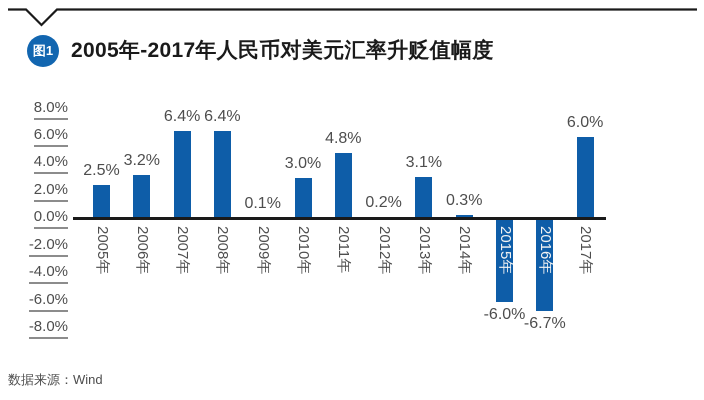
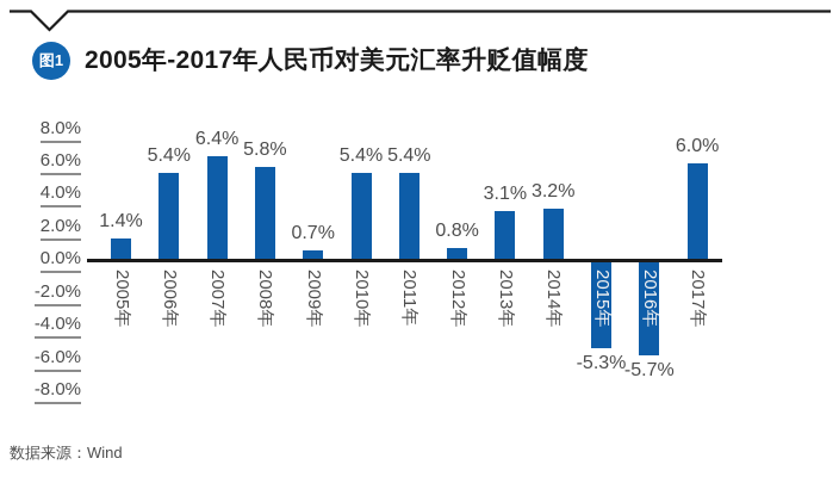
2005年: 2.5% -> 1.4%
2006年: 3.2% -> 5.4%
2008年: 6.4% -> 5.8%
2009年: 0.1% -> 0.7%
2010年: 3.0% -> 5.4%
2011年: 4.8% -> 5.4%
2012年: 0.2% -> 0.8%
2014年: 0.3% -> 3.2%
2015年: -6.0% -> -5.3%
2016年: -6.7% -> -5.7%
